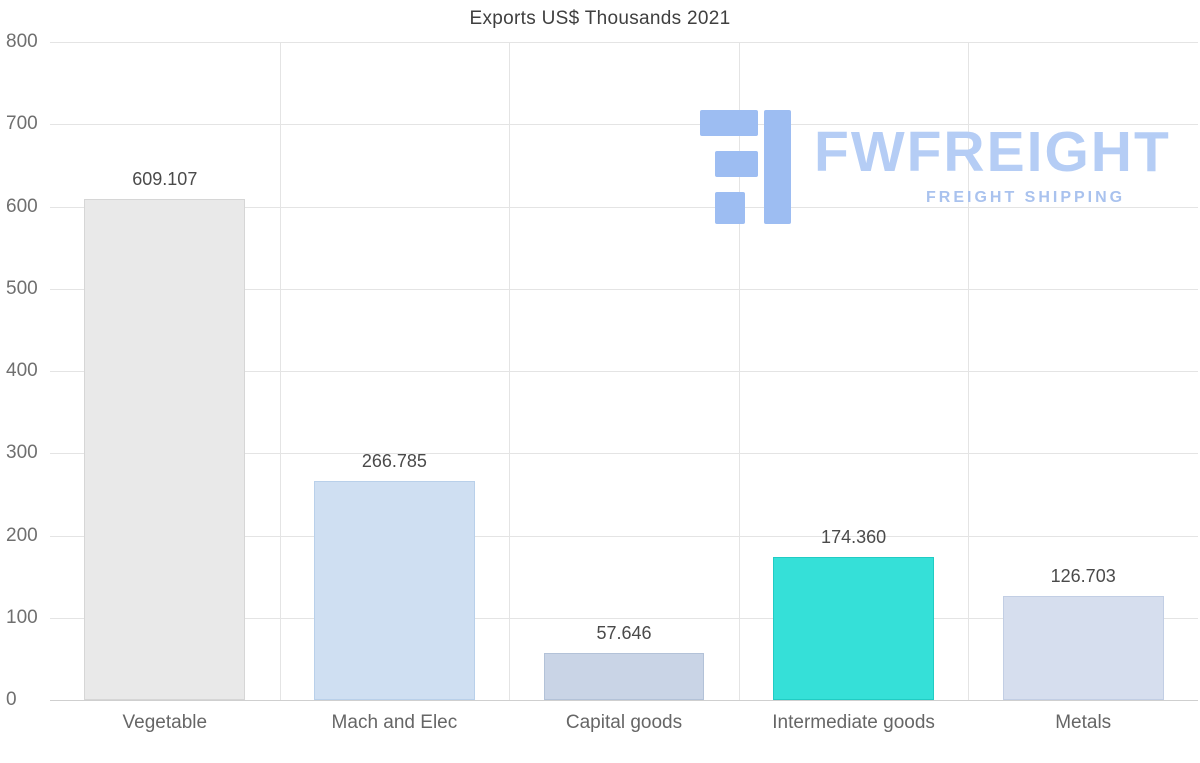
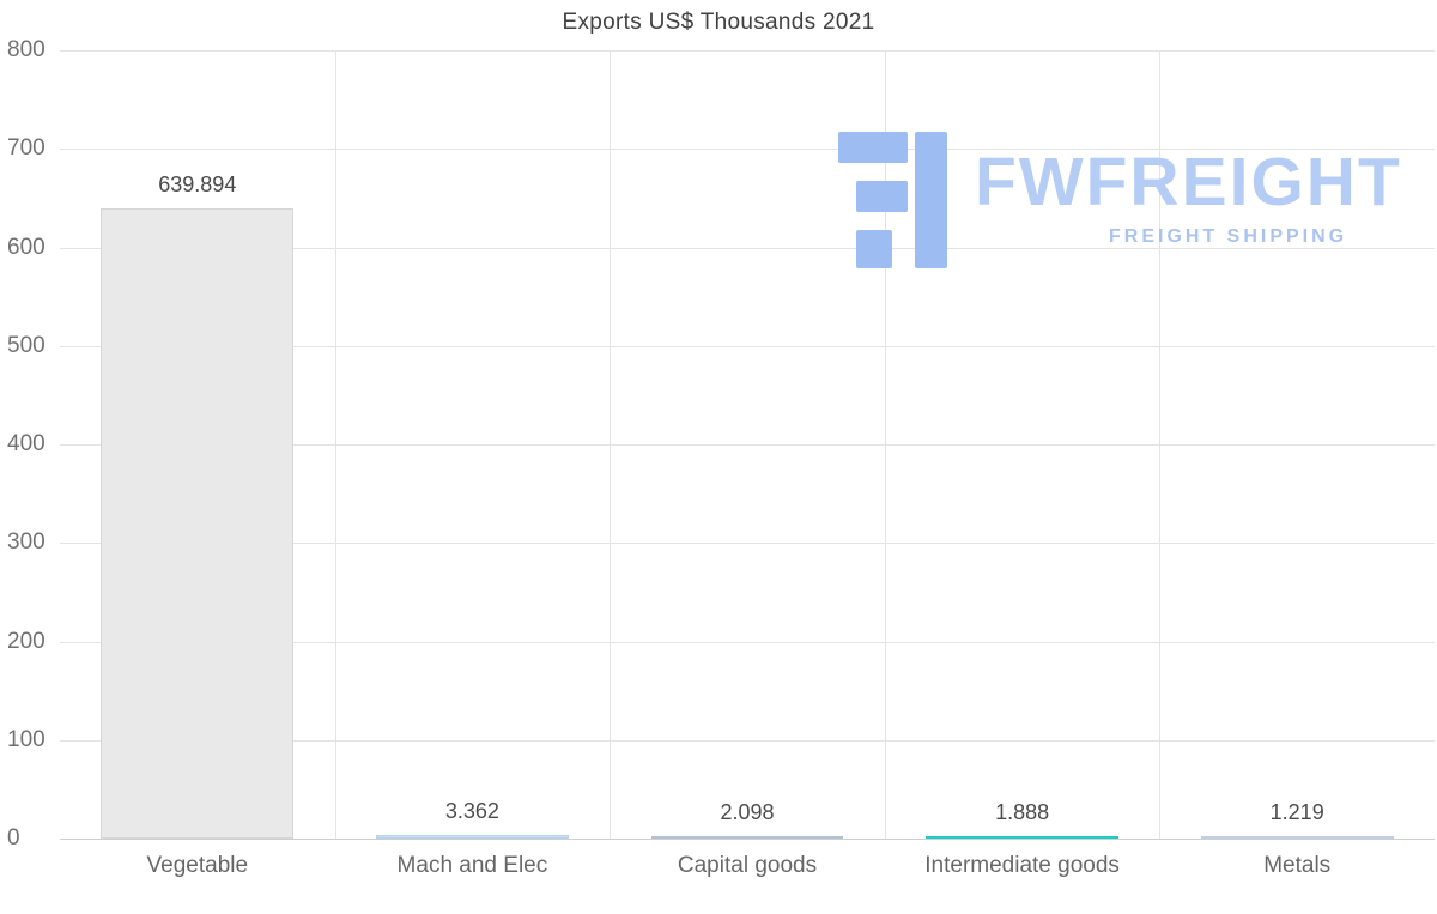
Vegetable: 609.107 -> 639.894
Mach and Elec: 266.785 -> 3.362
Capital goods: 57.646 -> 2.098
Intermediate goods: 174.360 -> 1.888
Metals: 126.703 -> 1.219
